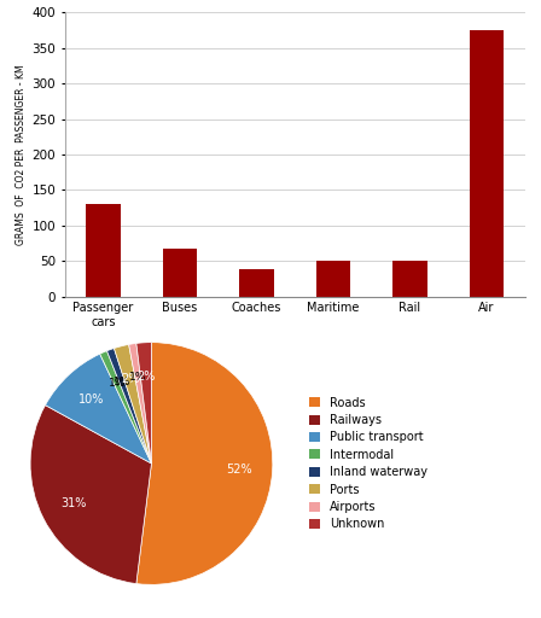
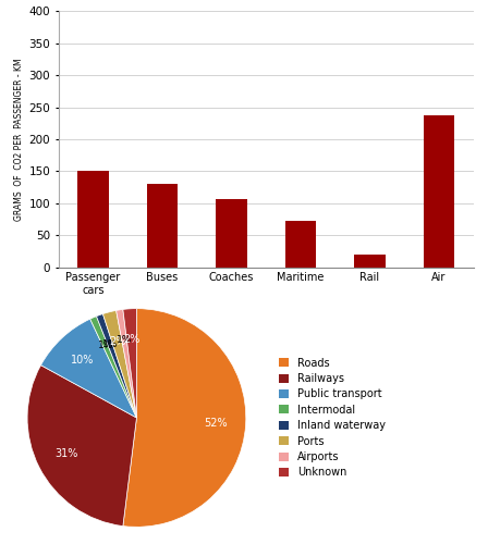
Passenger cars: 130 -> 150
Buses: 68 -> 130
Coaches: 38 -> 106
Maritime: 50 -> 72
Rail: 50 -> 20
Air: 375 -> 238
